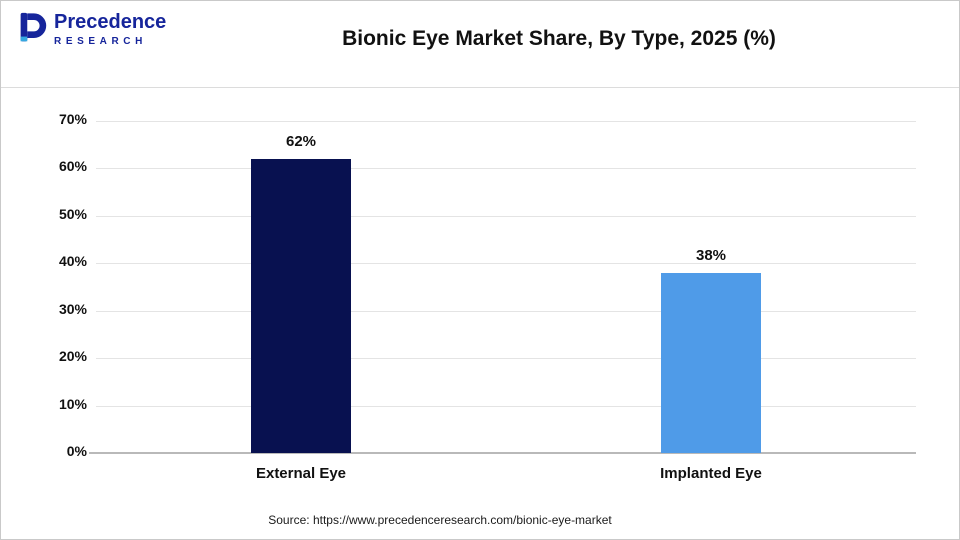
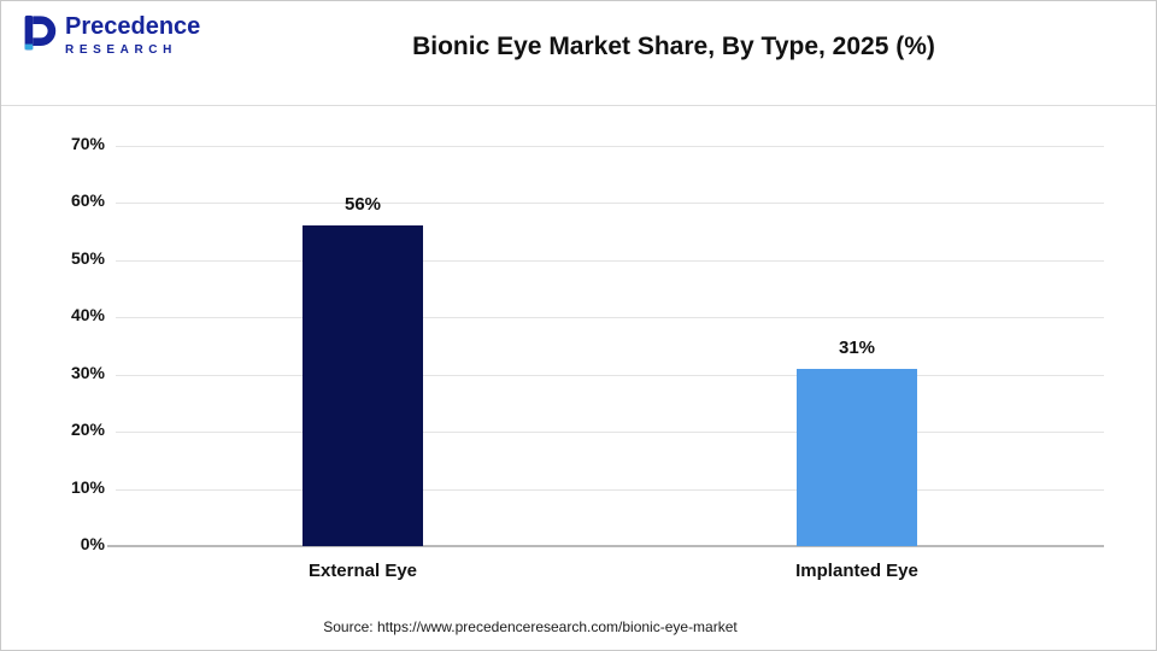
External Eye: 62% -> 56%
Implanted Eye: 38% -> 31%
